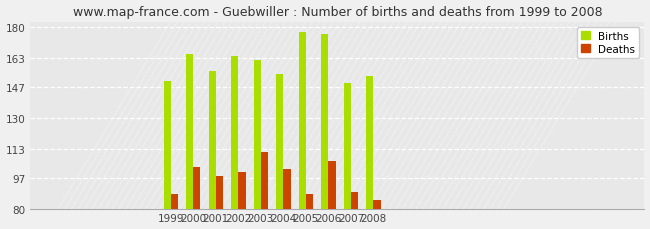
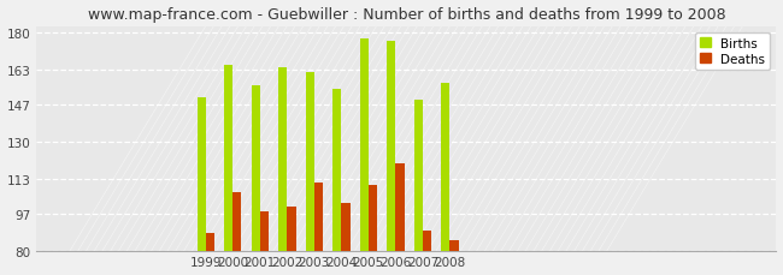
Deaths/2000: 103 -> 107
Deaths/2005: 88 -> 110
Deaths/2006: 106 -> 120
Births/2008: 153 -> 157
